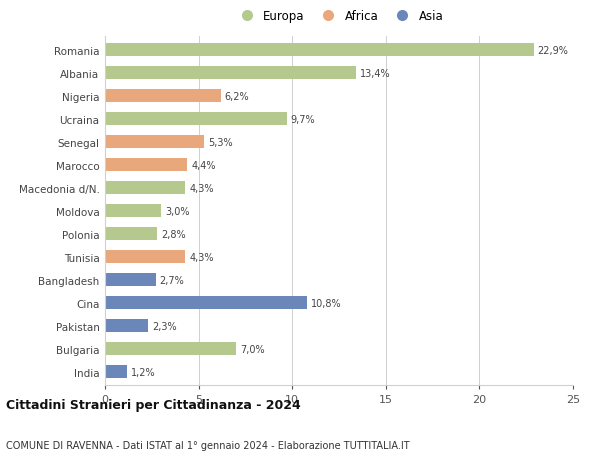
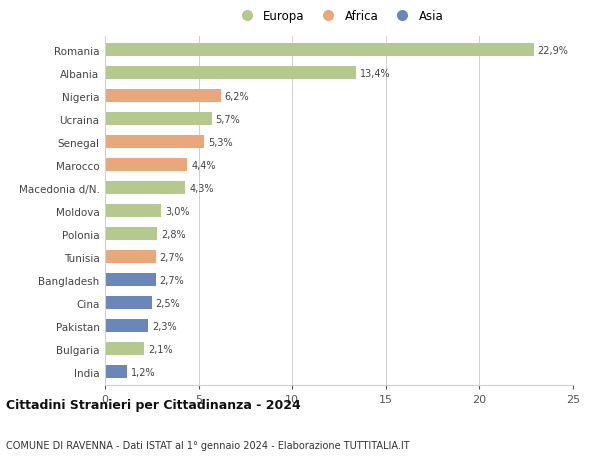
Ucraina: 9,7% -> 5,7%
Tunisia: 4,3% -> 2,7%
Cina: 10,8% -> 2,5%
Bulgaria: 7,0% -> 2,1%
